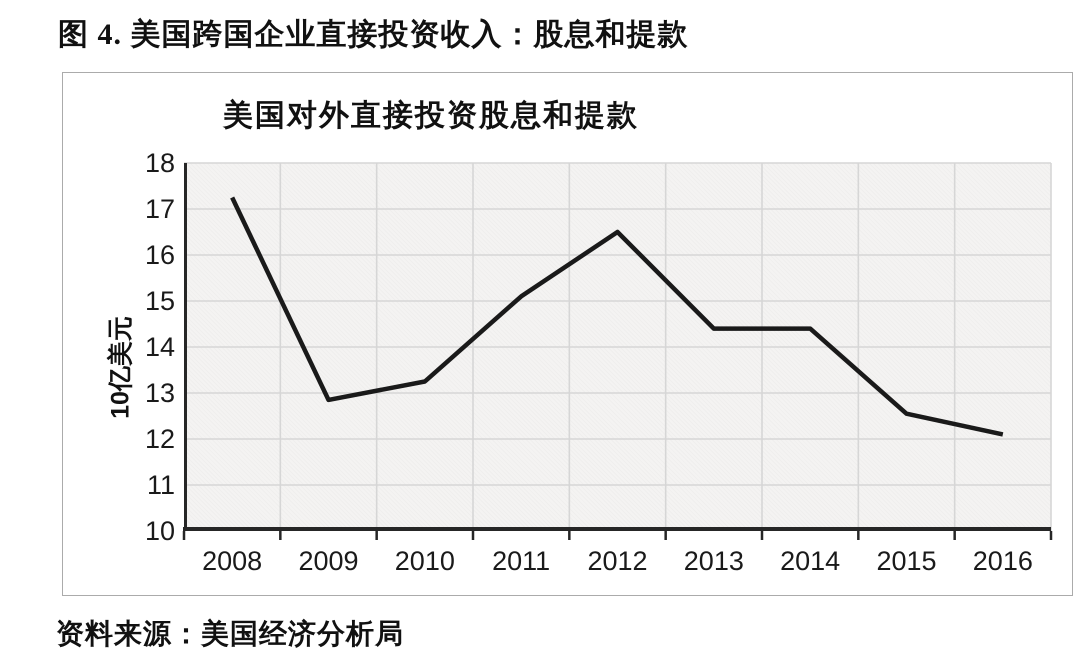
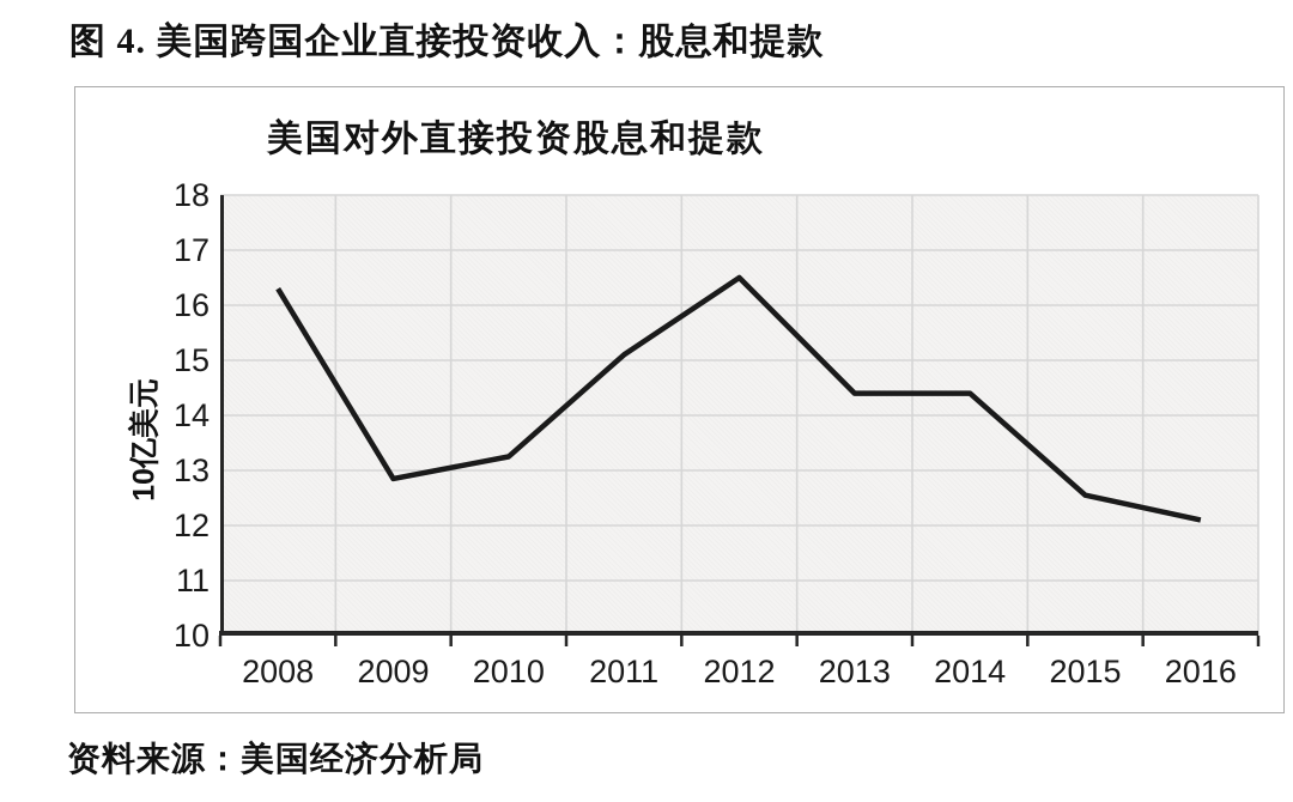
2008: 17.2 -> 16.3
